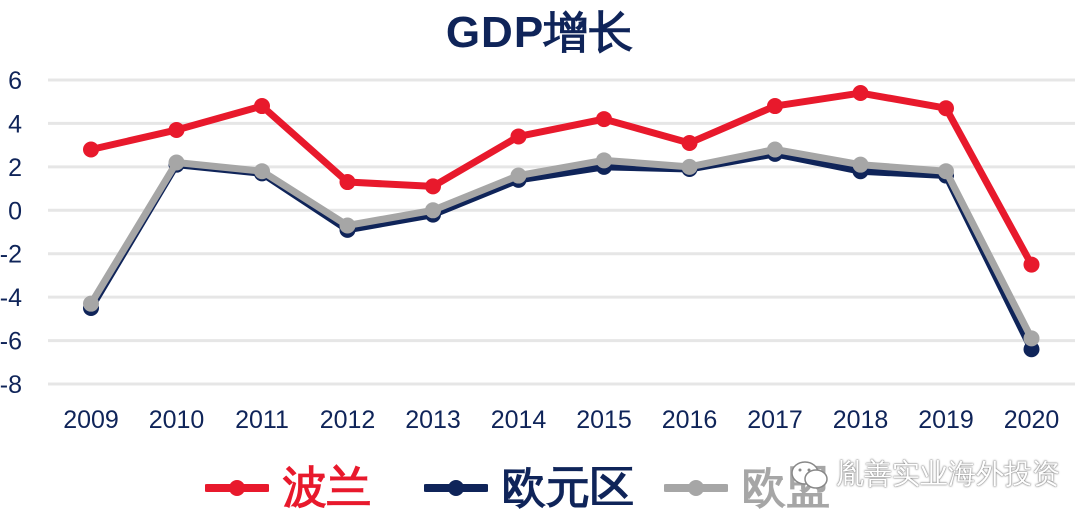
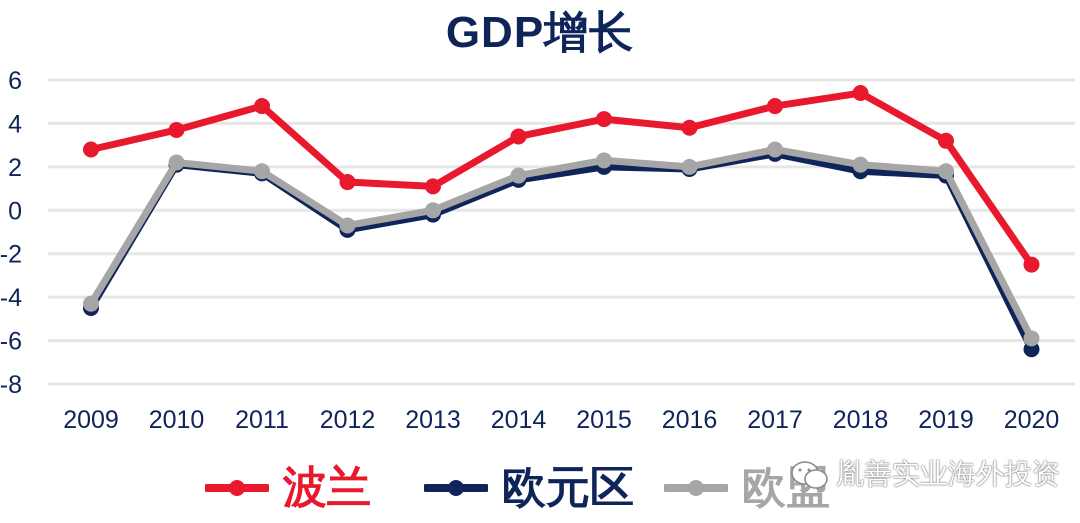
波兰/2016: 3.1 -> 3.8
波兰/2019: 4.7 -> 3.2
